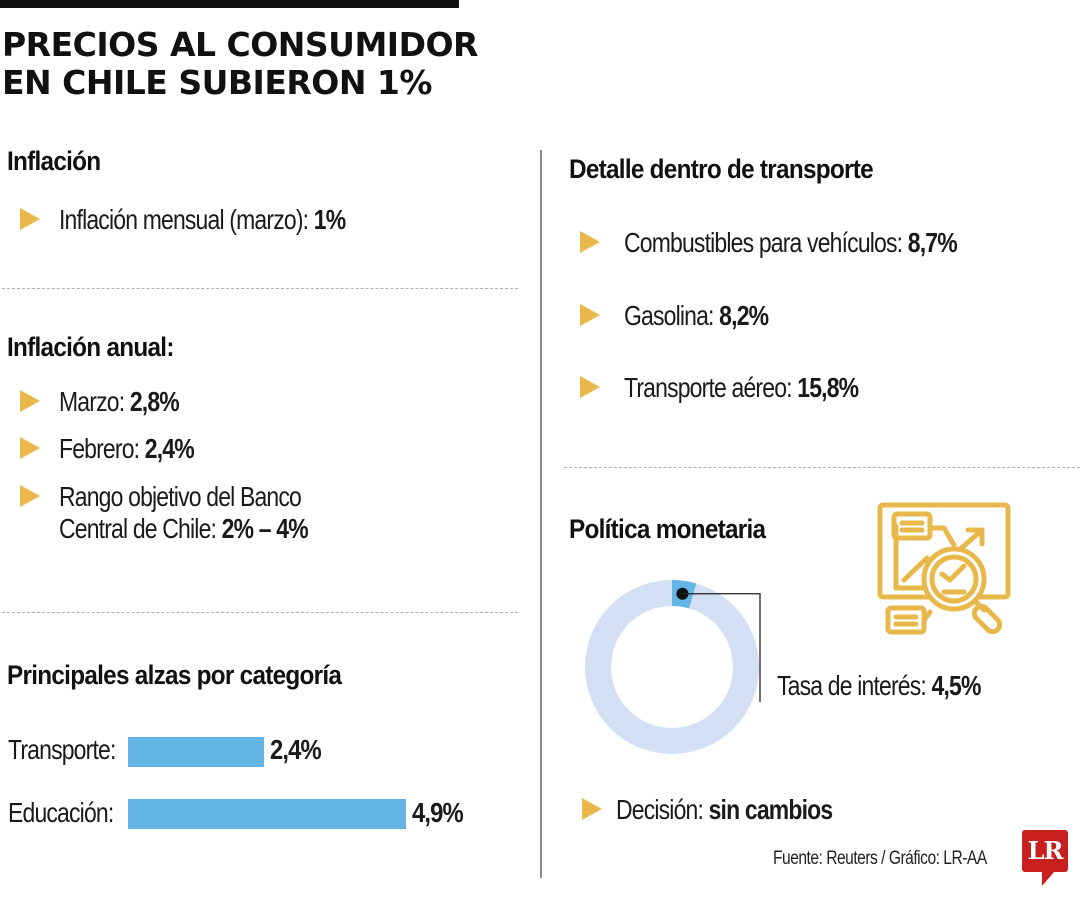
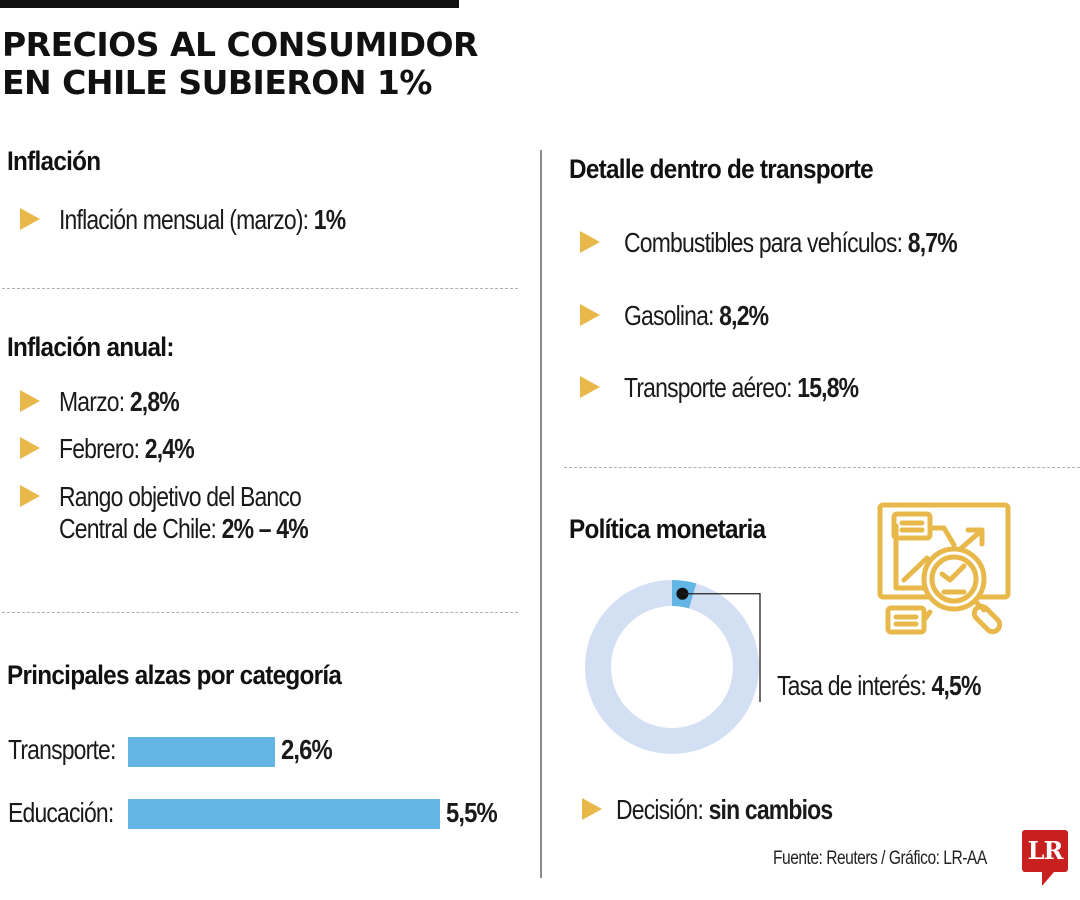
Principales alzas por categoría/Transporte:: 2,4% -> 2,6%
Principales alzas por categoría/Educación:: 4,9% -> 5,5%
